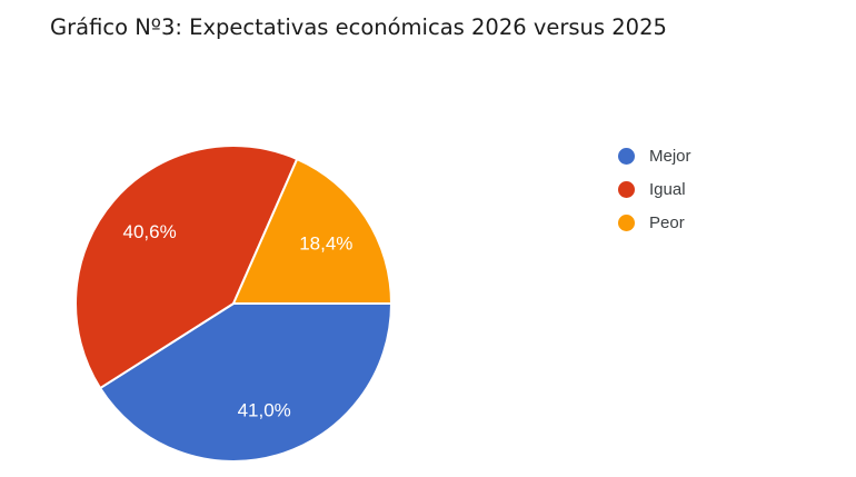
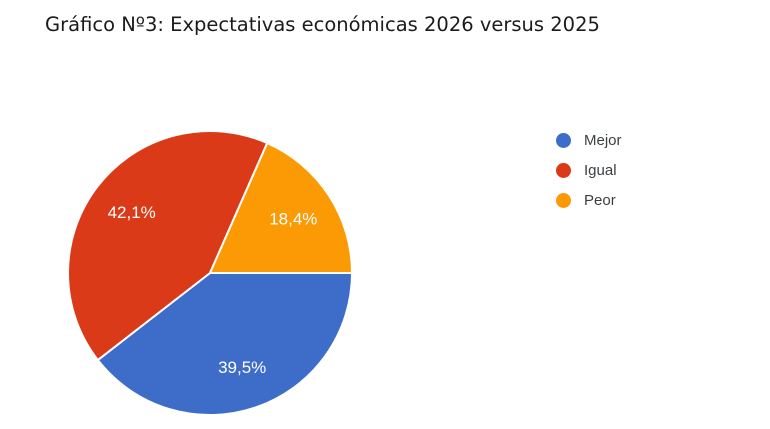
Mejor: 41,0% -> 39,5%
Igual: 40,6% -> 42,1%
